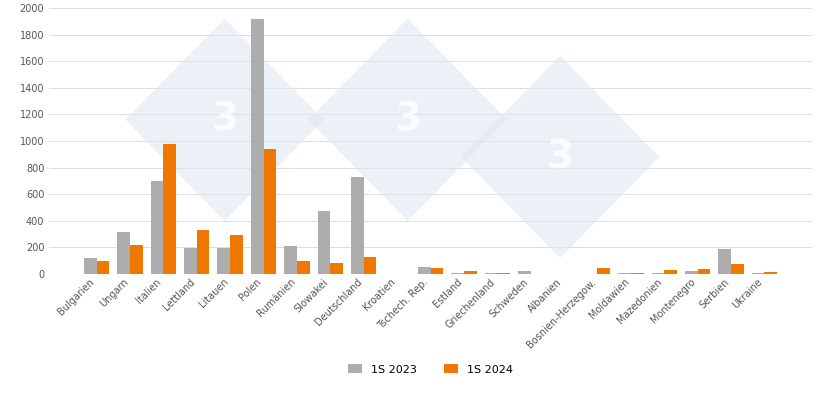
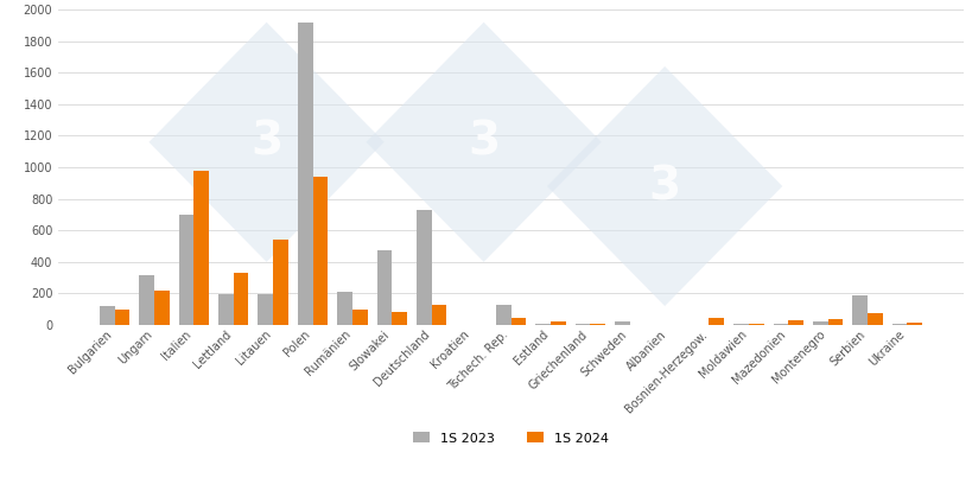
1S 2024/Litauen: 300 -> 540
1S 2023/Tschech. Rep.: 50 -> 130
